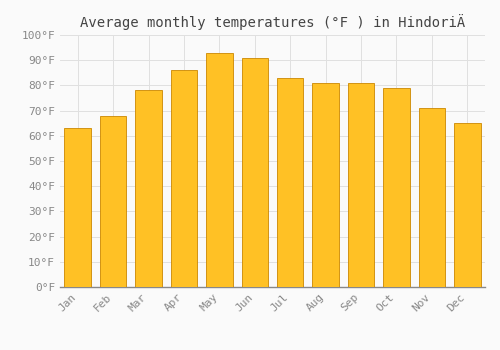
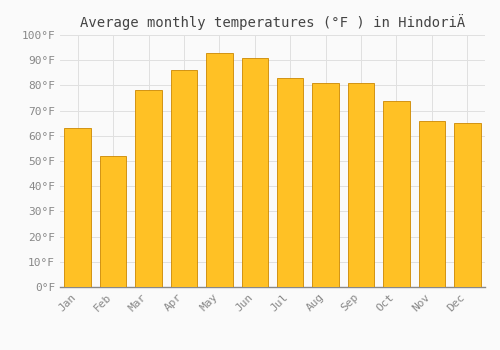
Feb: 68°F -> 52°F
Oct: 79°F -> 74°F
Nov: 71°F -> 66°F
